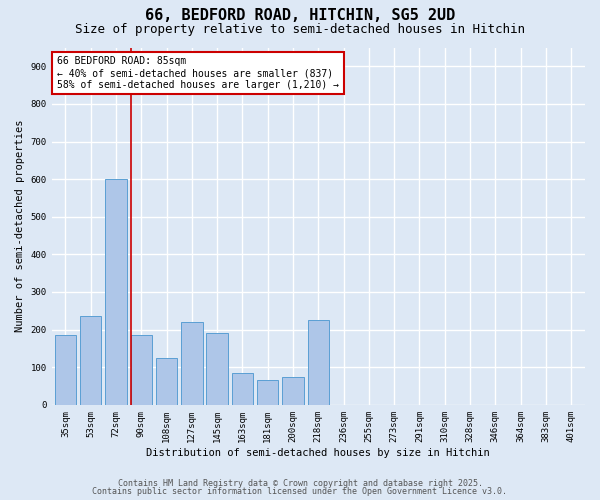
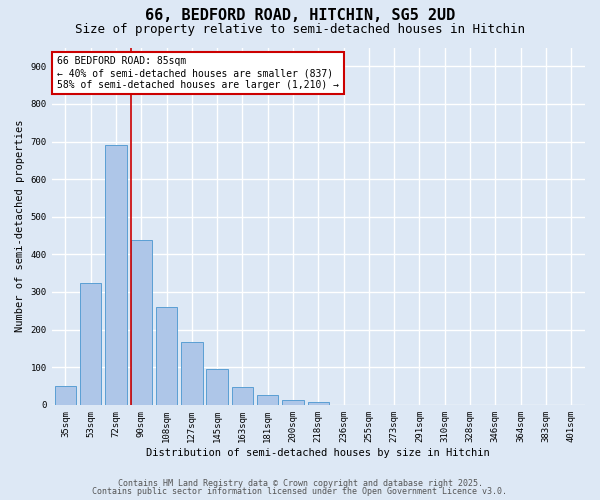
35sqm: 185 -> 50
53sqm: 235 -> 323
72sqm: 600 -> 690
90sqm: 185 -> 437
108sqm: 125 -> 260
127sqm: 220 -> 168
145sqm: 190 -> 95
163sqm: 85 -> 47
181sqm: 65 -> 26
200sqm: 75 -> 12
218sqm: 225 -> 8
